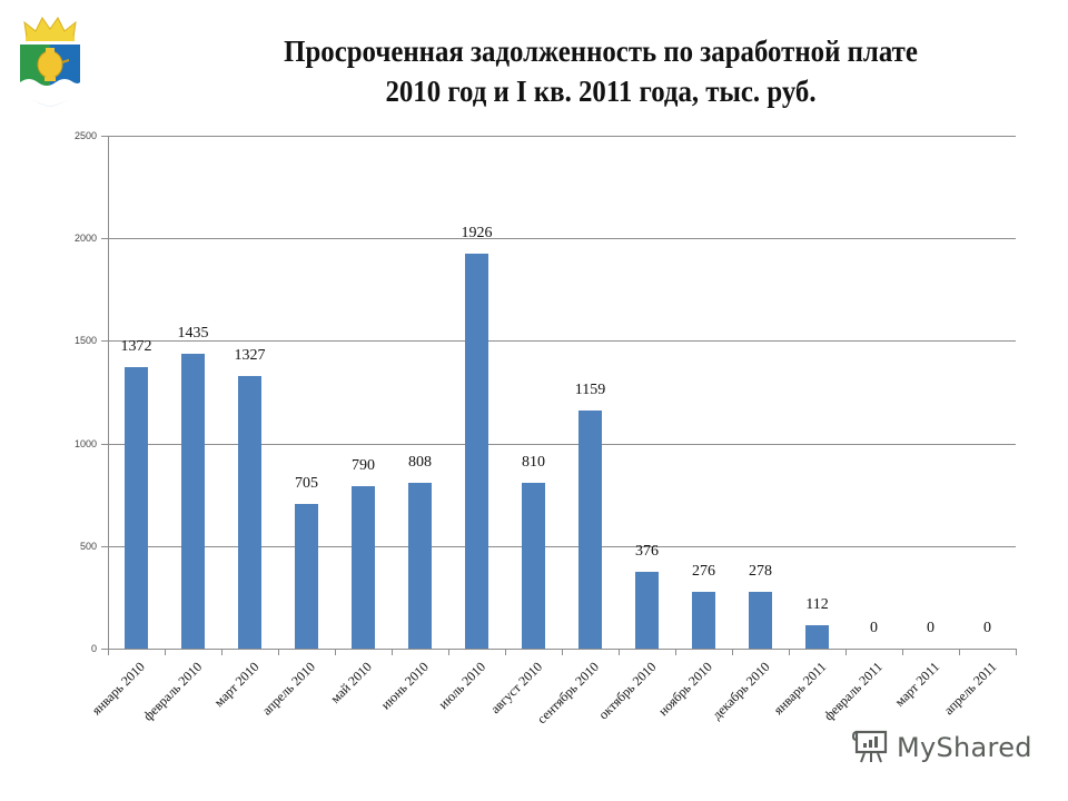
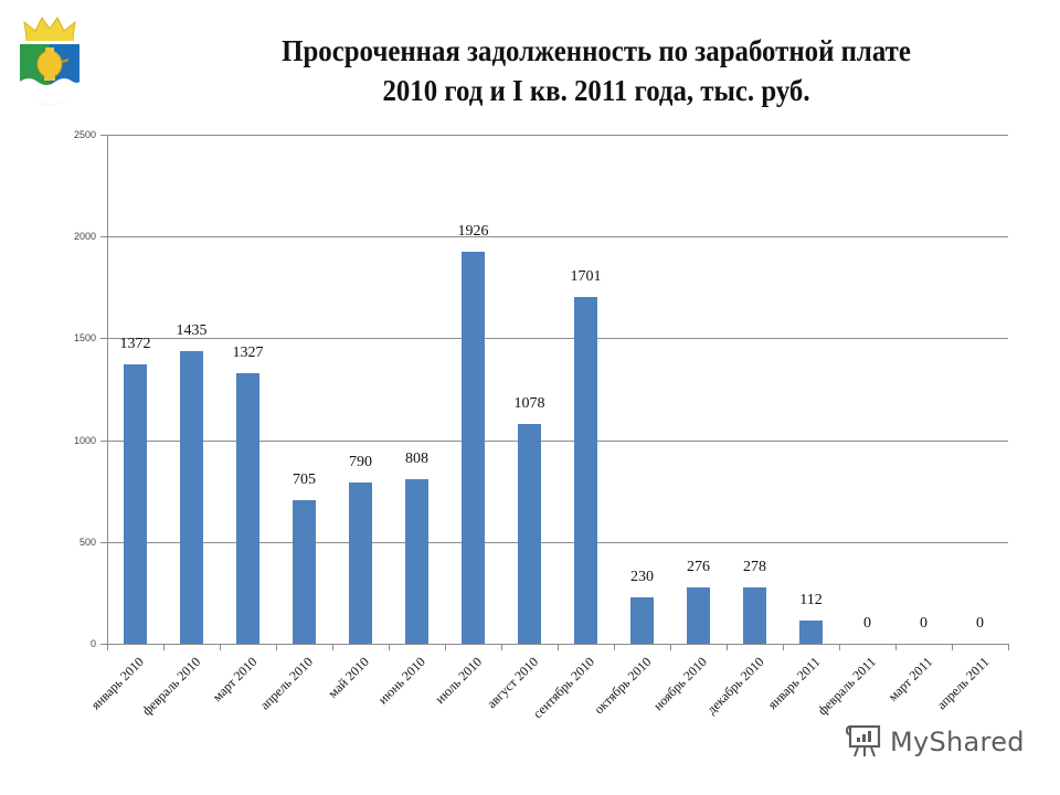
август 2010: 810 -> 1078
сентябрь 2010: 1159 -> 1701
октябрь 2010: 376 -> 230
